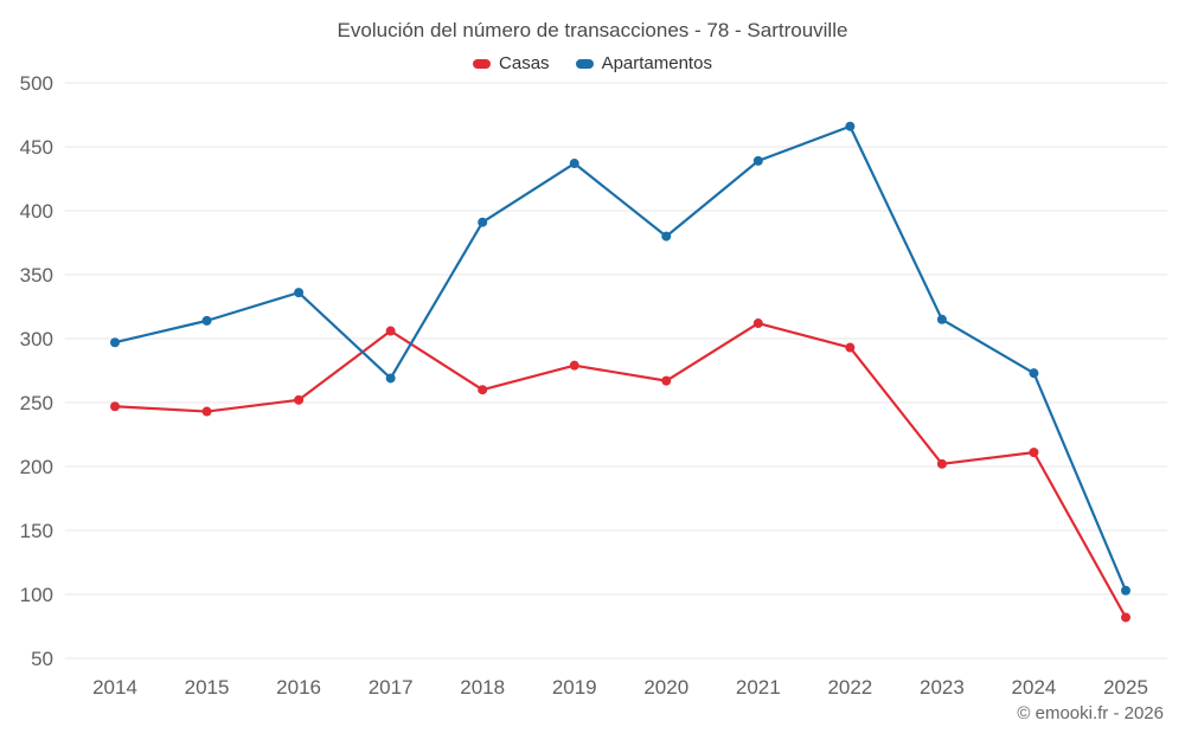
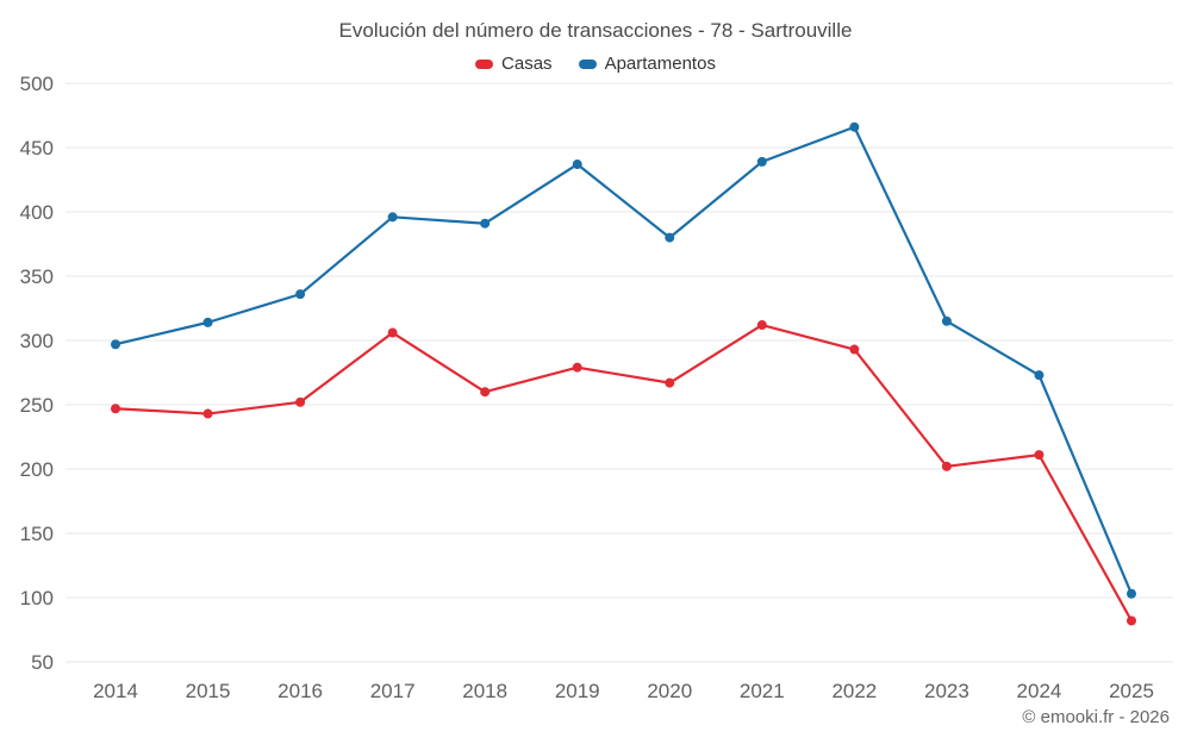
Apartamentos/2017: 269 -> 396
